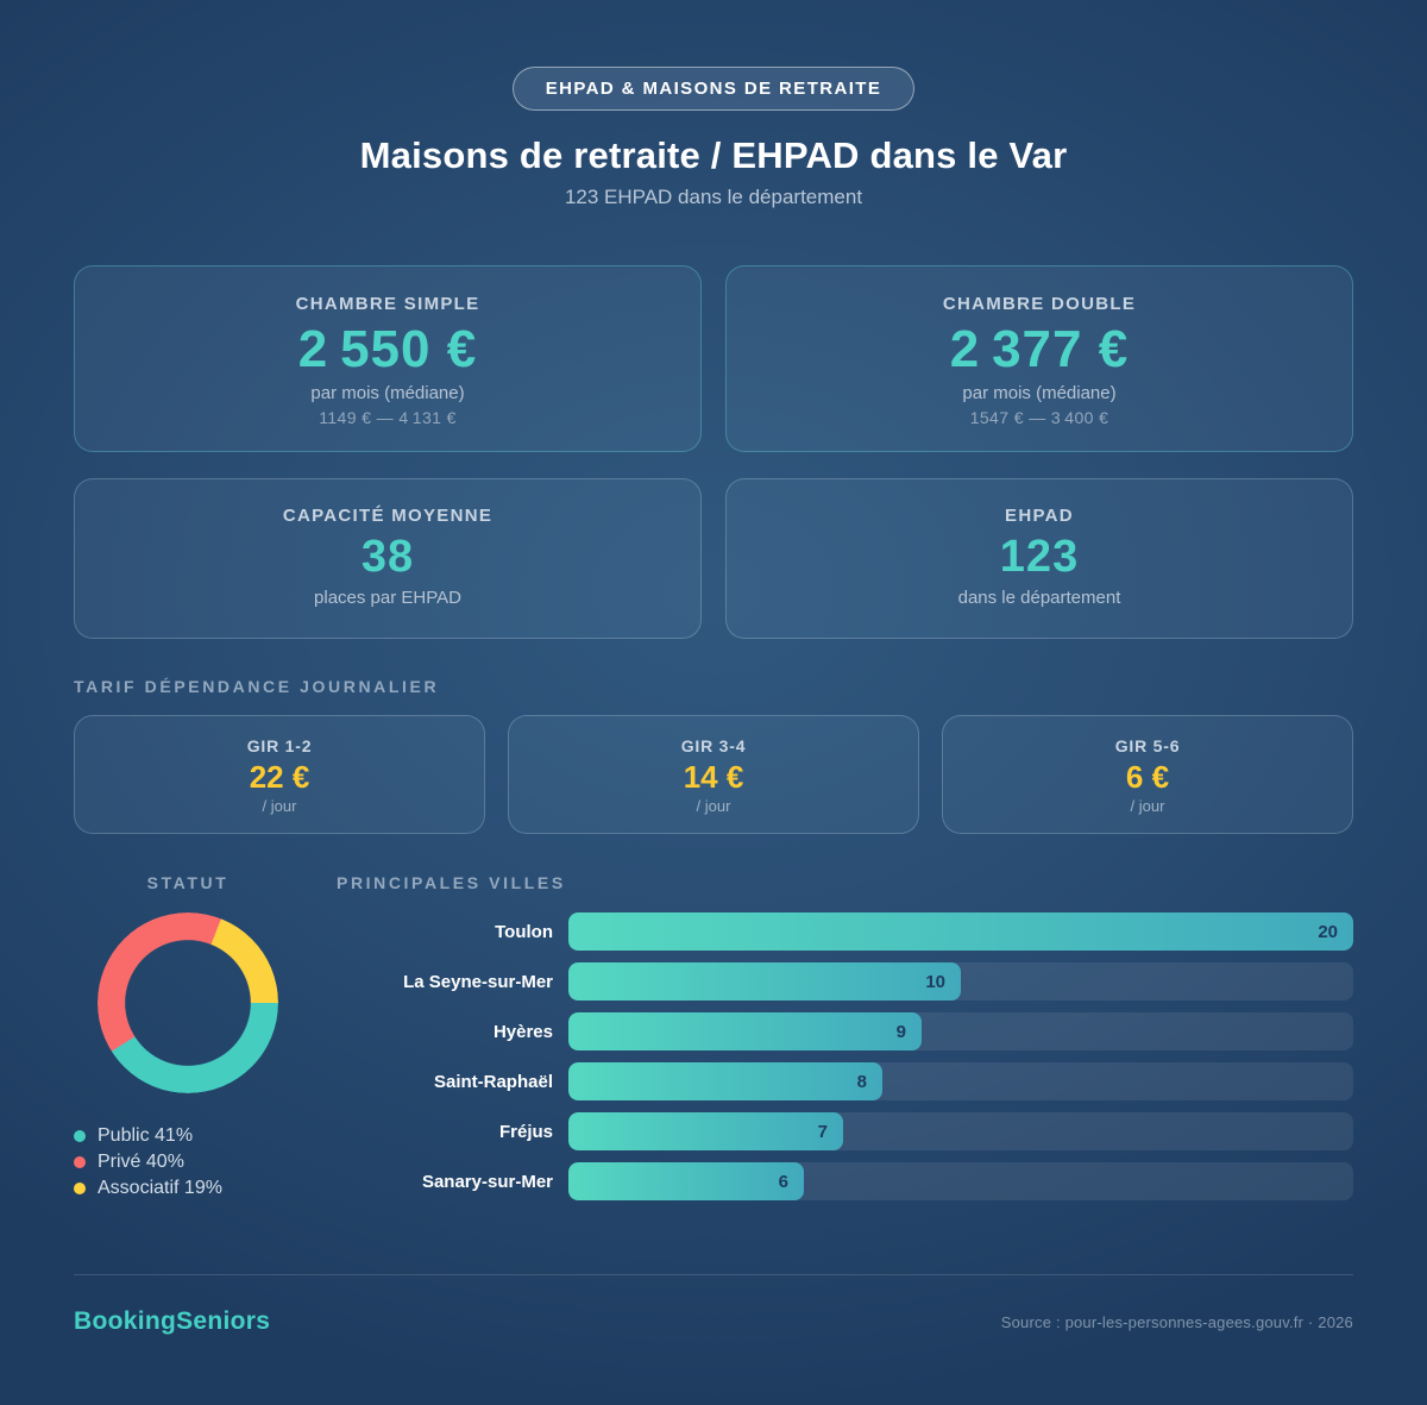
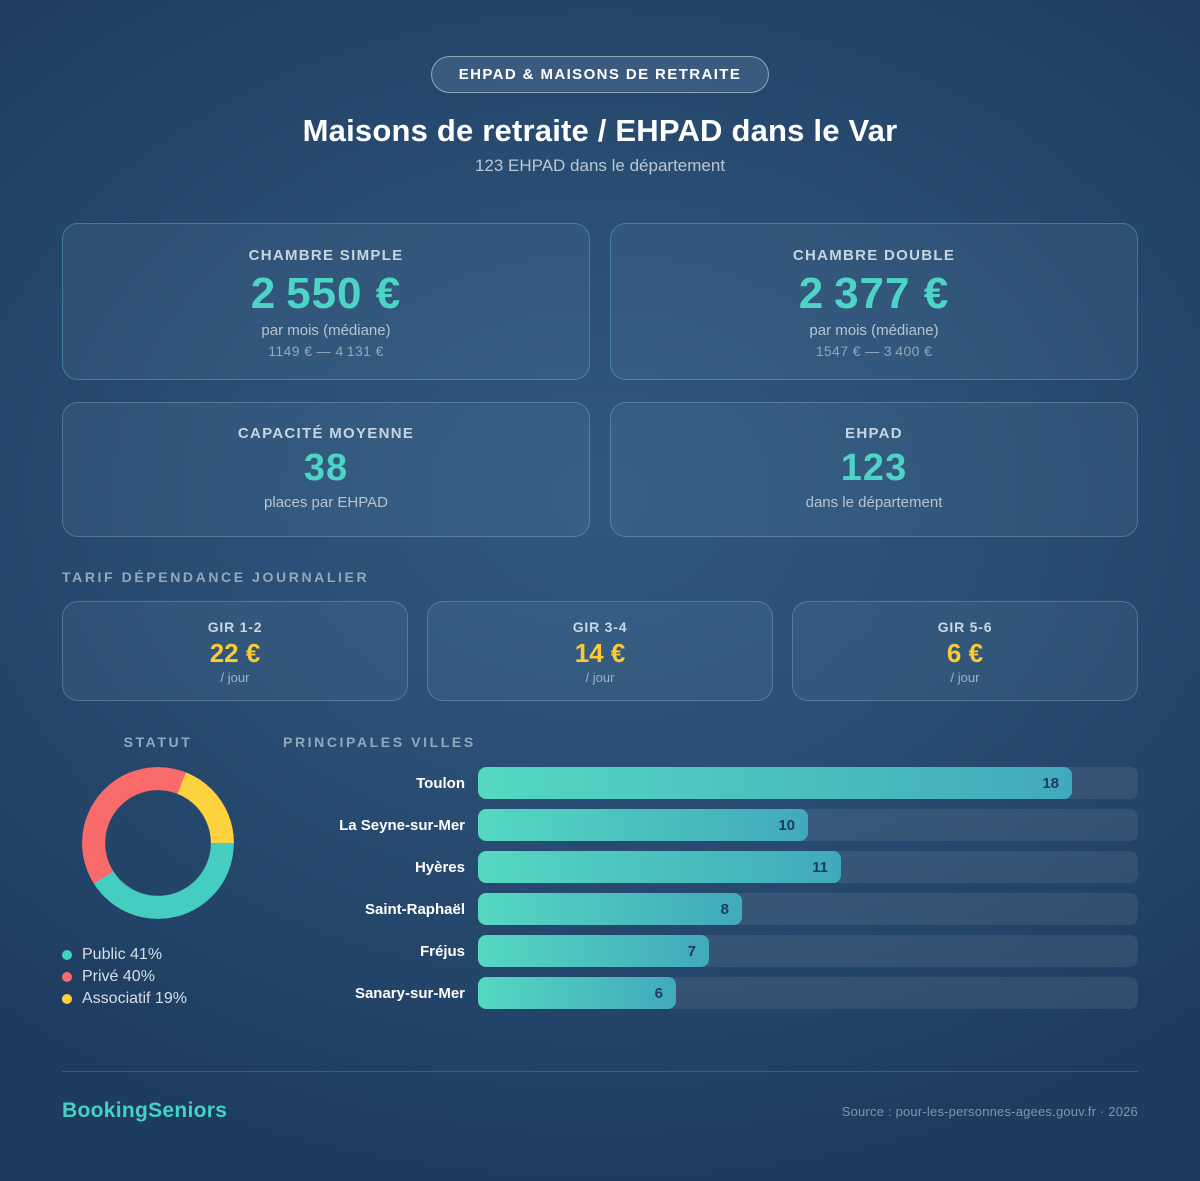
PRINCIPALES VILLES/Toulon: 20 -> 18
PRINCIPALES VILLES/Hyères: 9 -> 11
